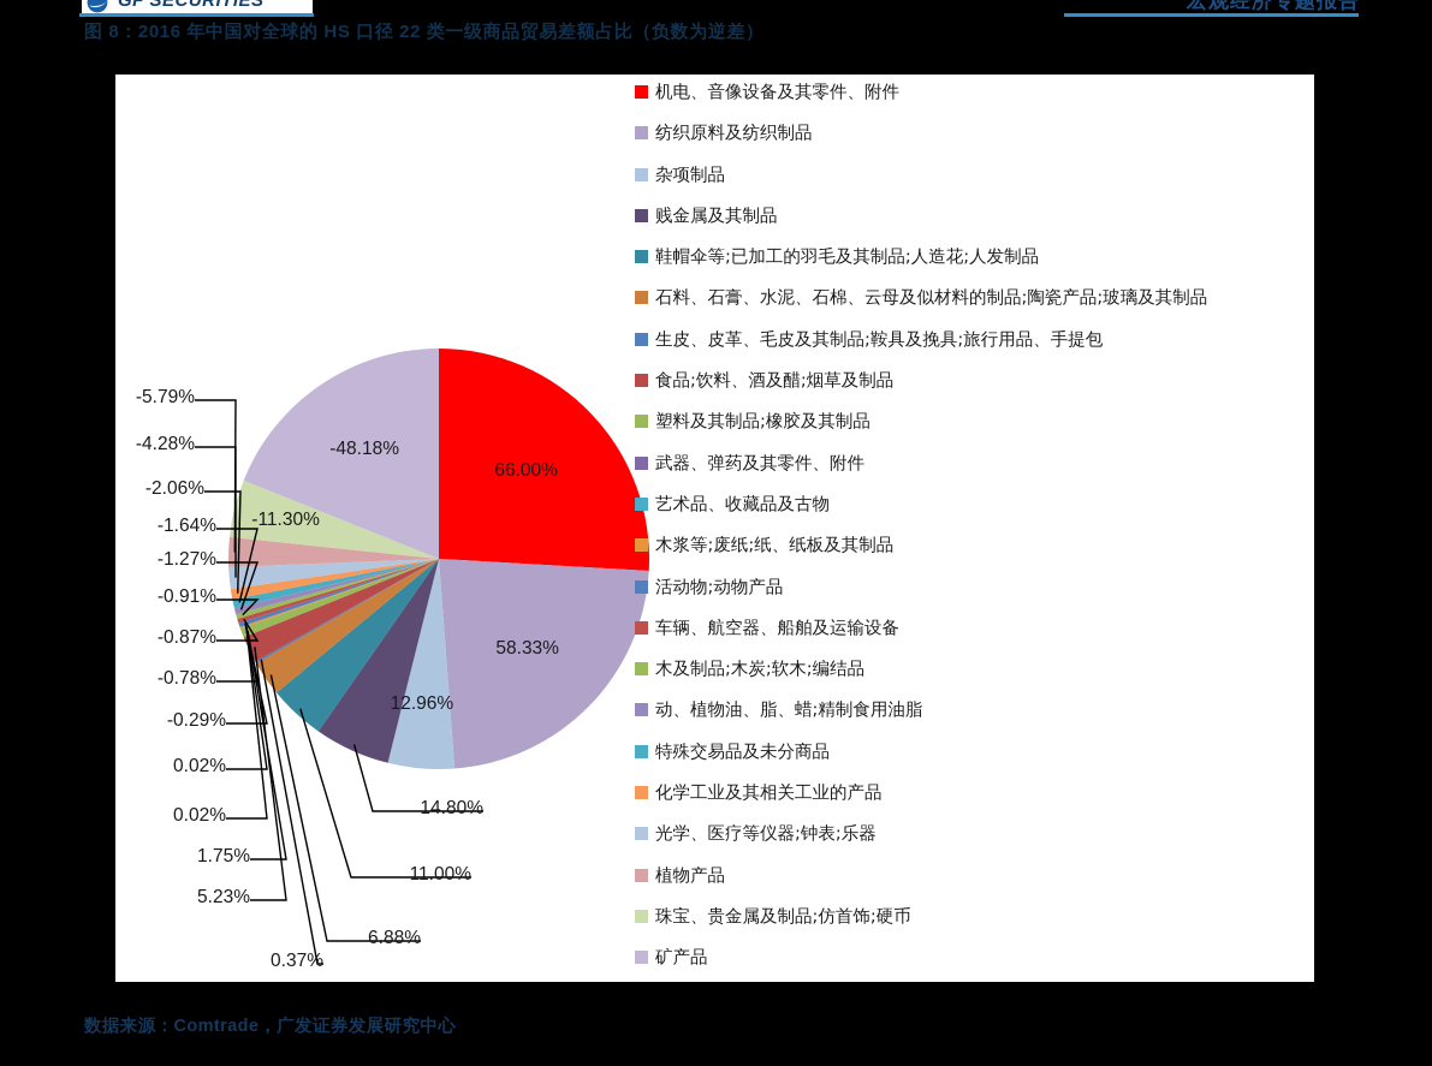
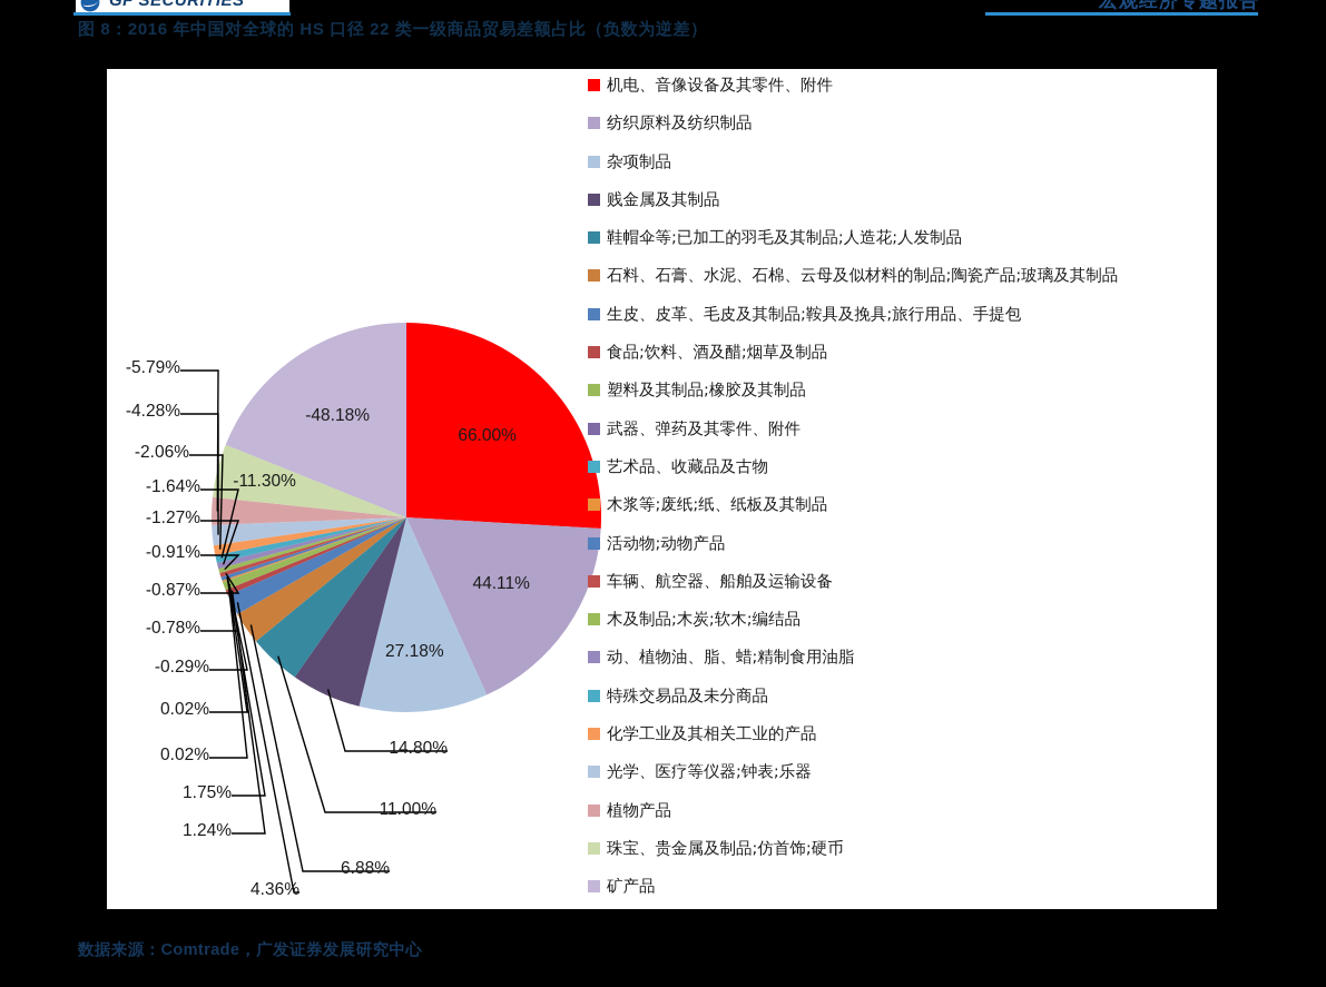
纺织原料及纺织制品: 58.33% -> 44.11%
杂项制品: 12.96% -> 27.18%
生皮、皮革、毛皮及其制品;鞍具及挽具;旅行用品、手提包: 0.37% -> 4.36%
食品;饮料、酒及醋;烟草及制品: 5.23% -> 1.24%
